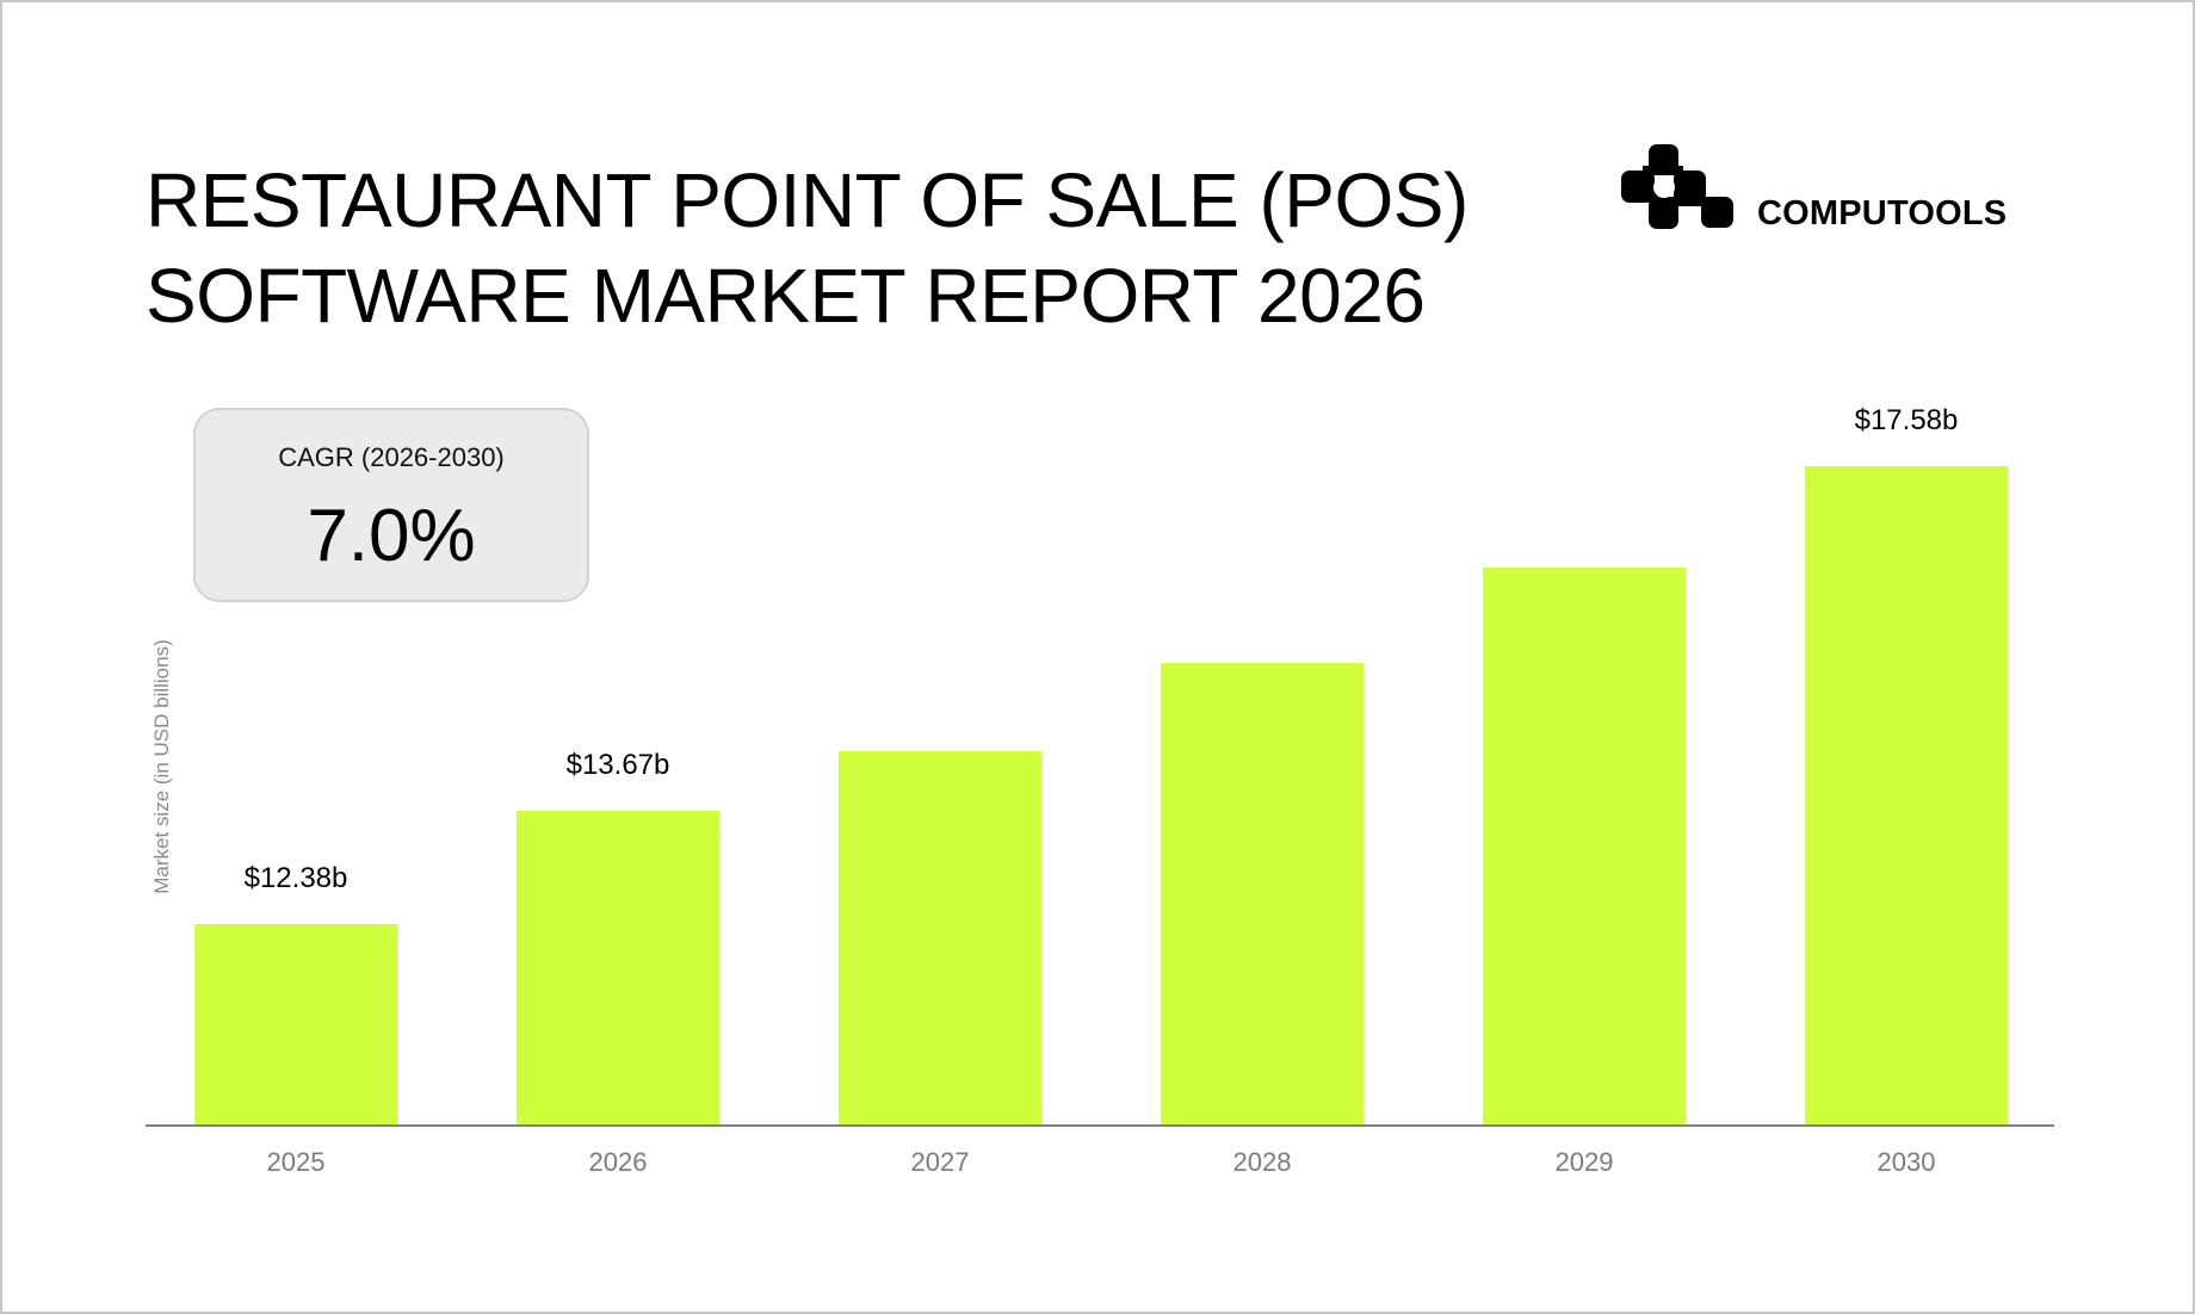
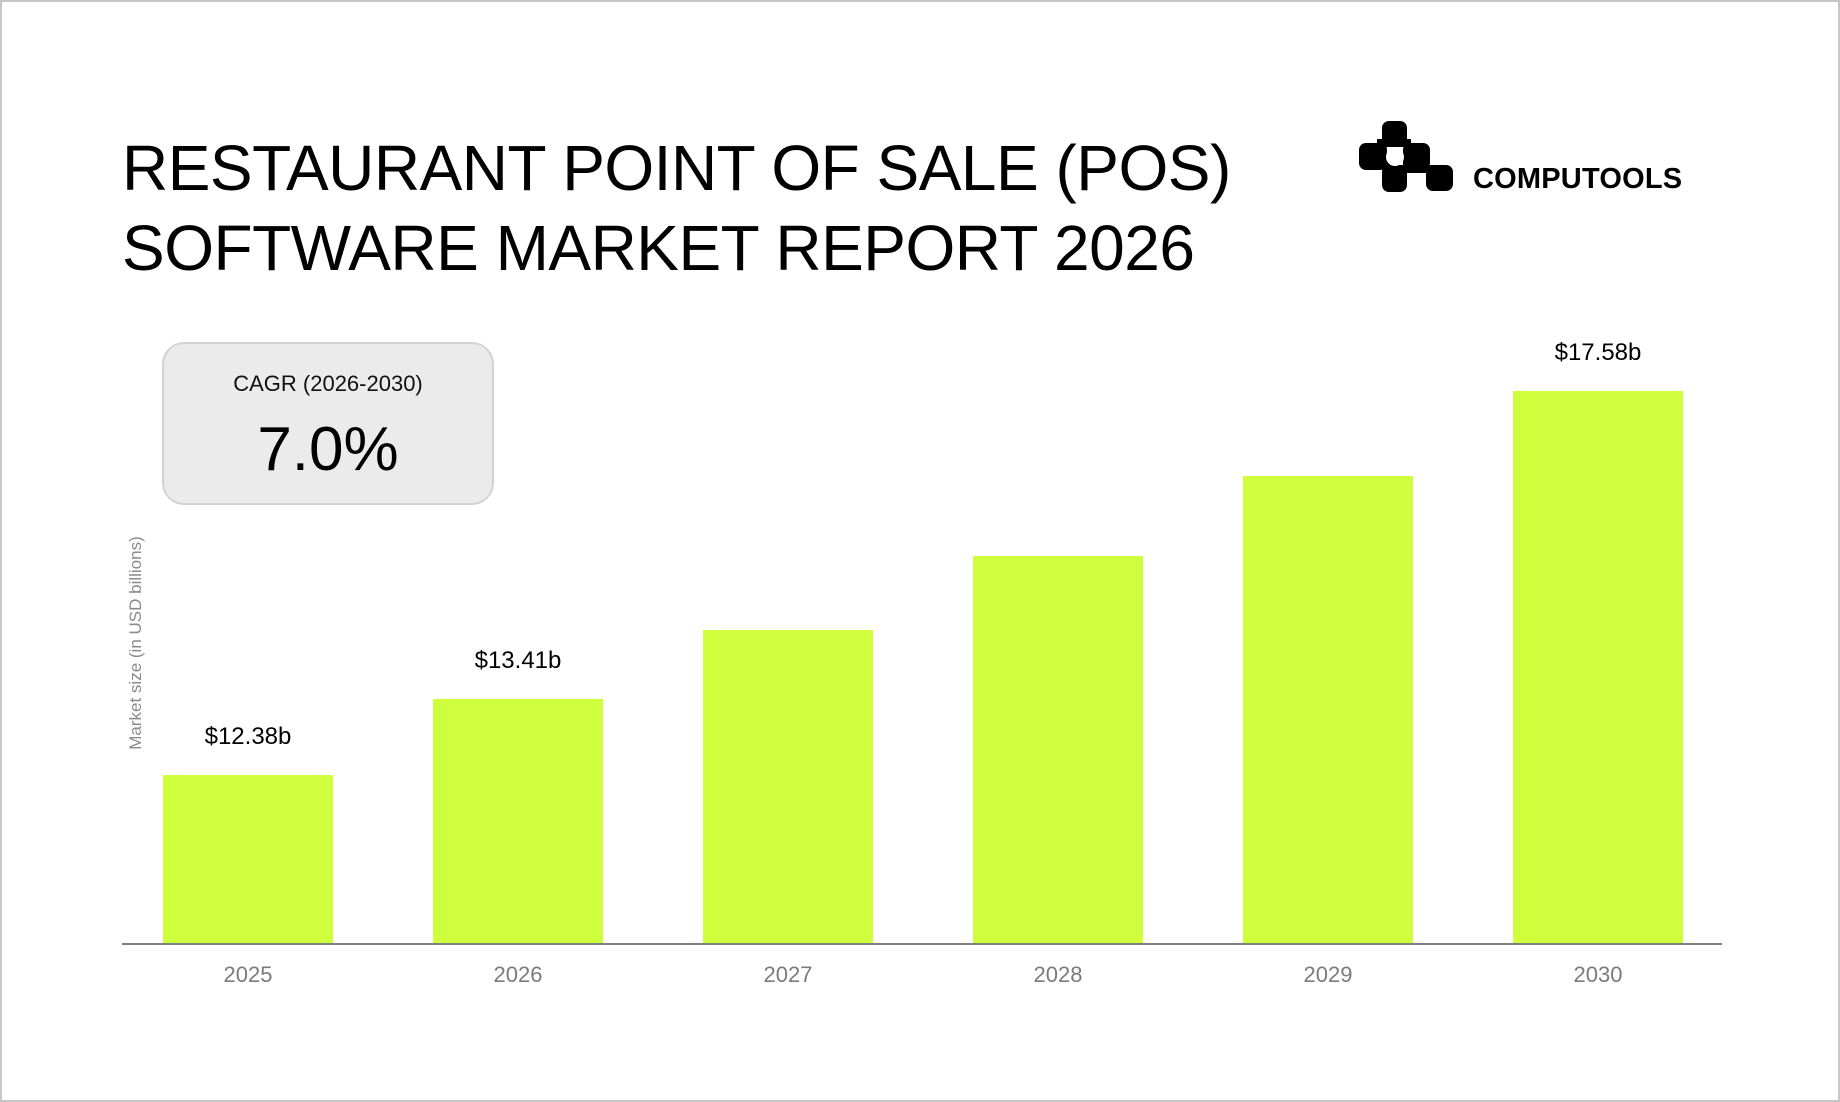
2026: $13.67b -> $13.41b
